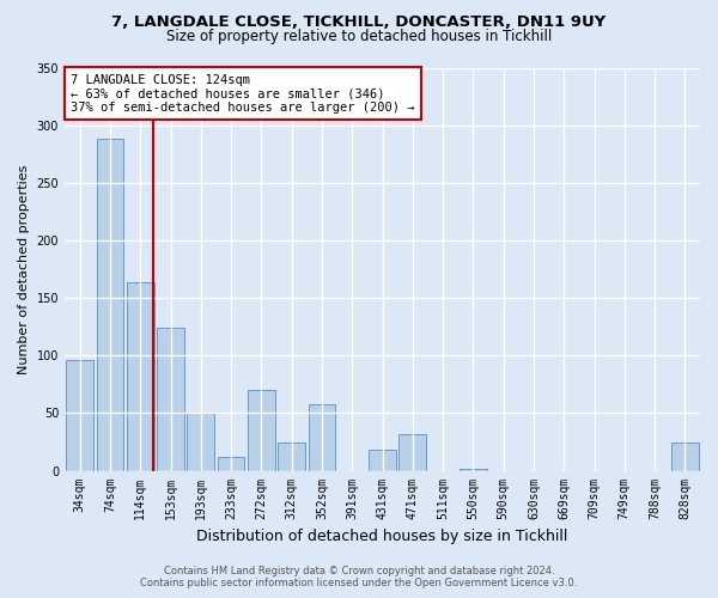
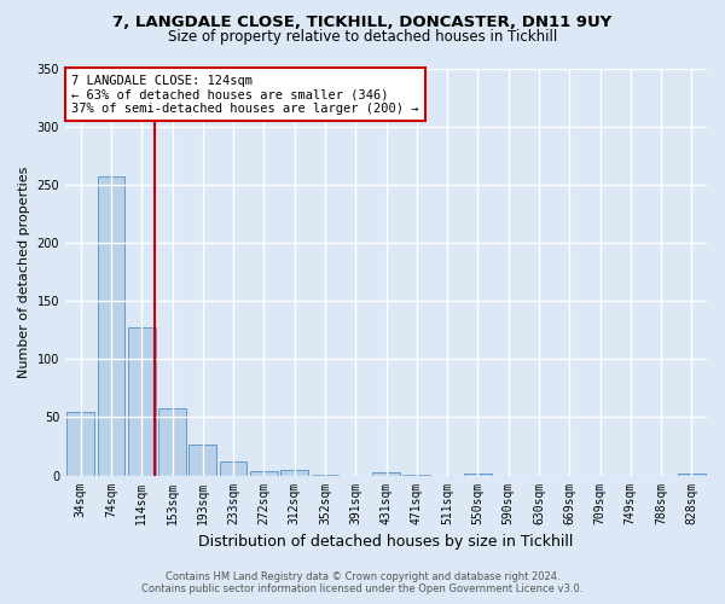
34sqm: 96 -> 55
74sqm: 288 -> 257
114sqm: 164 -> 127
153sqm: 124 -> 58
193sqm: 50 -> 27
272sqm: 70 -> 4
312sqm: 24 -> 5
352sqm: 58 -> 1
431sqm: 18 -> 3
471sqm: 32 -> 1
828sqm: 24 -> 2
